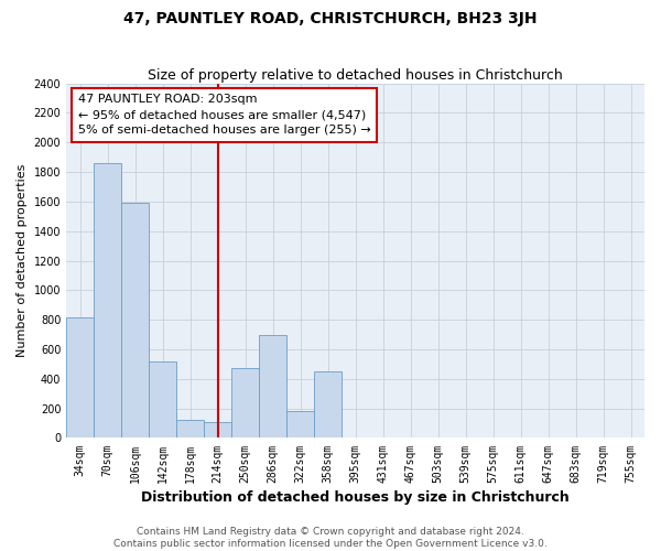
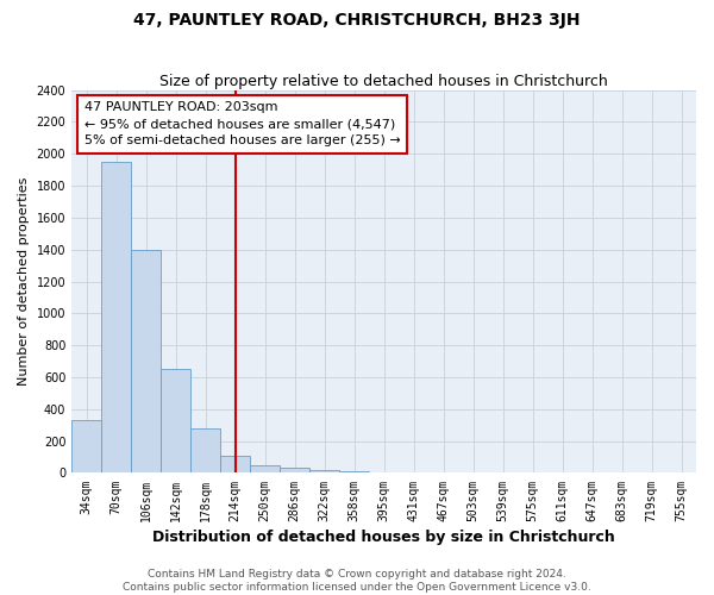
34sqm: 820 -> 330
70sqm: 1860 -> 1950
106sqm: 1590 -> 1400
142sqm: 520 -> 650
178sqm: 120 -> 280
250sqm: 470 -> 40
286sqm: 700 -> 30
322sqm: 180 -> 20
358sqm: 450 -> 10
